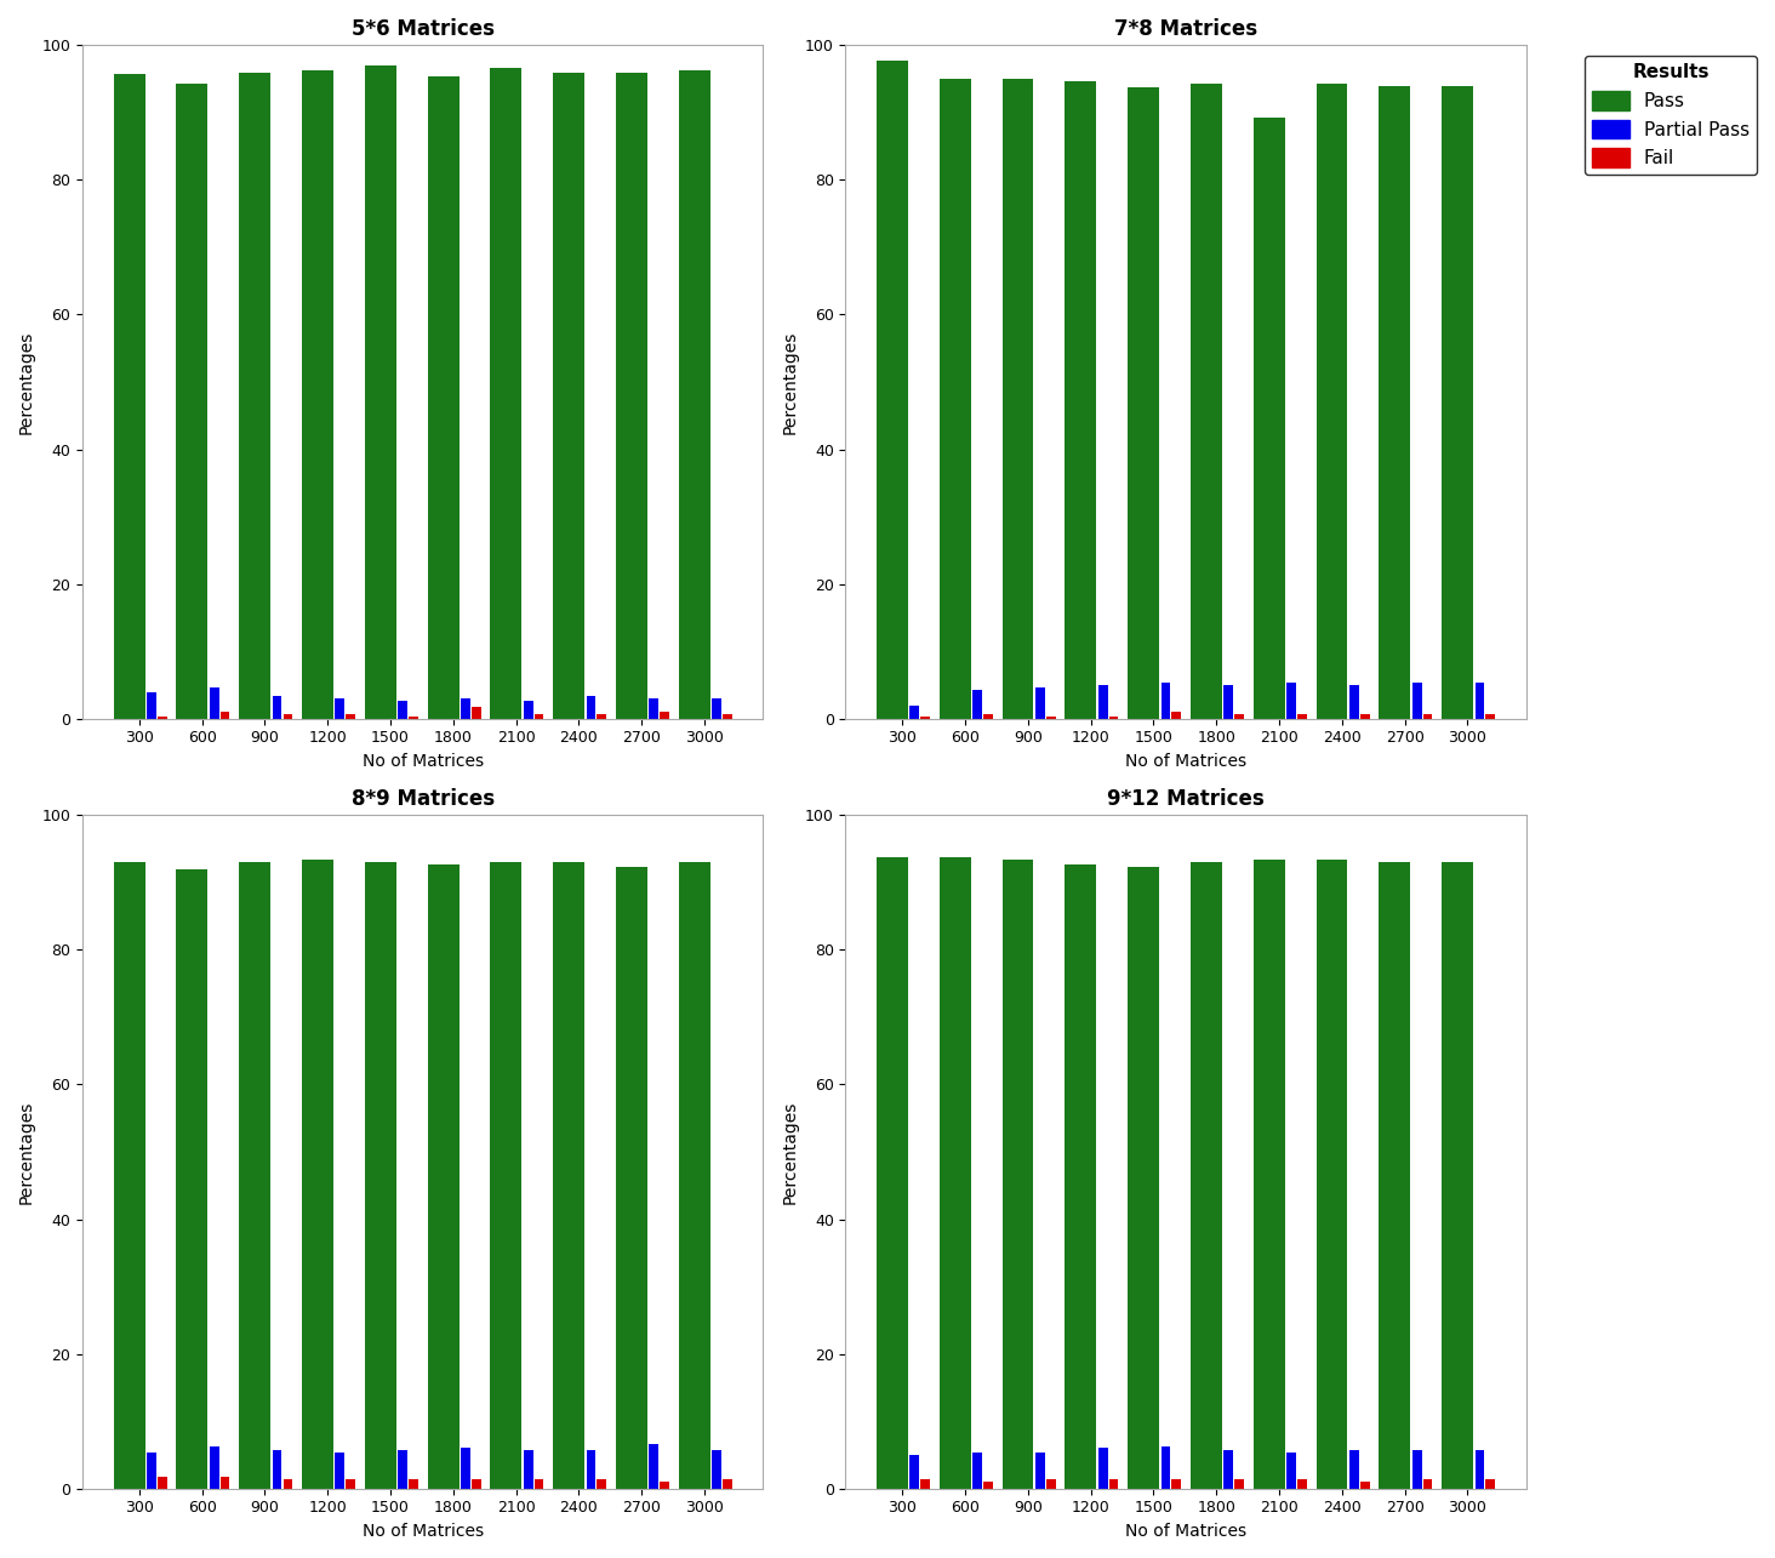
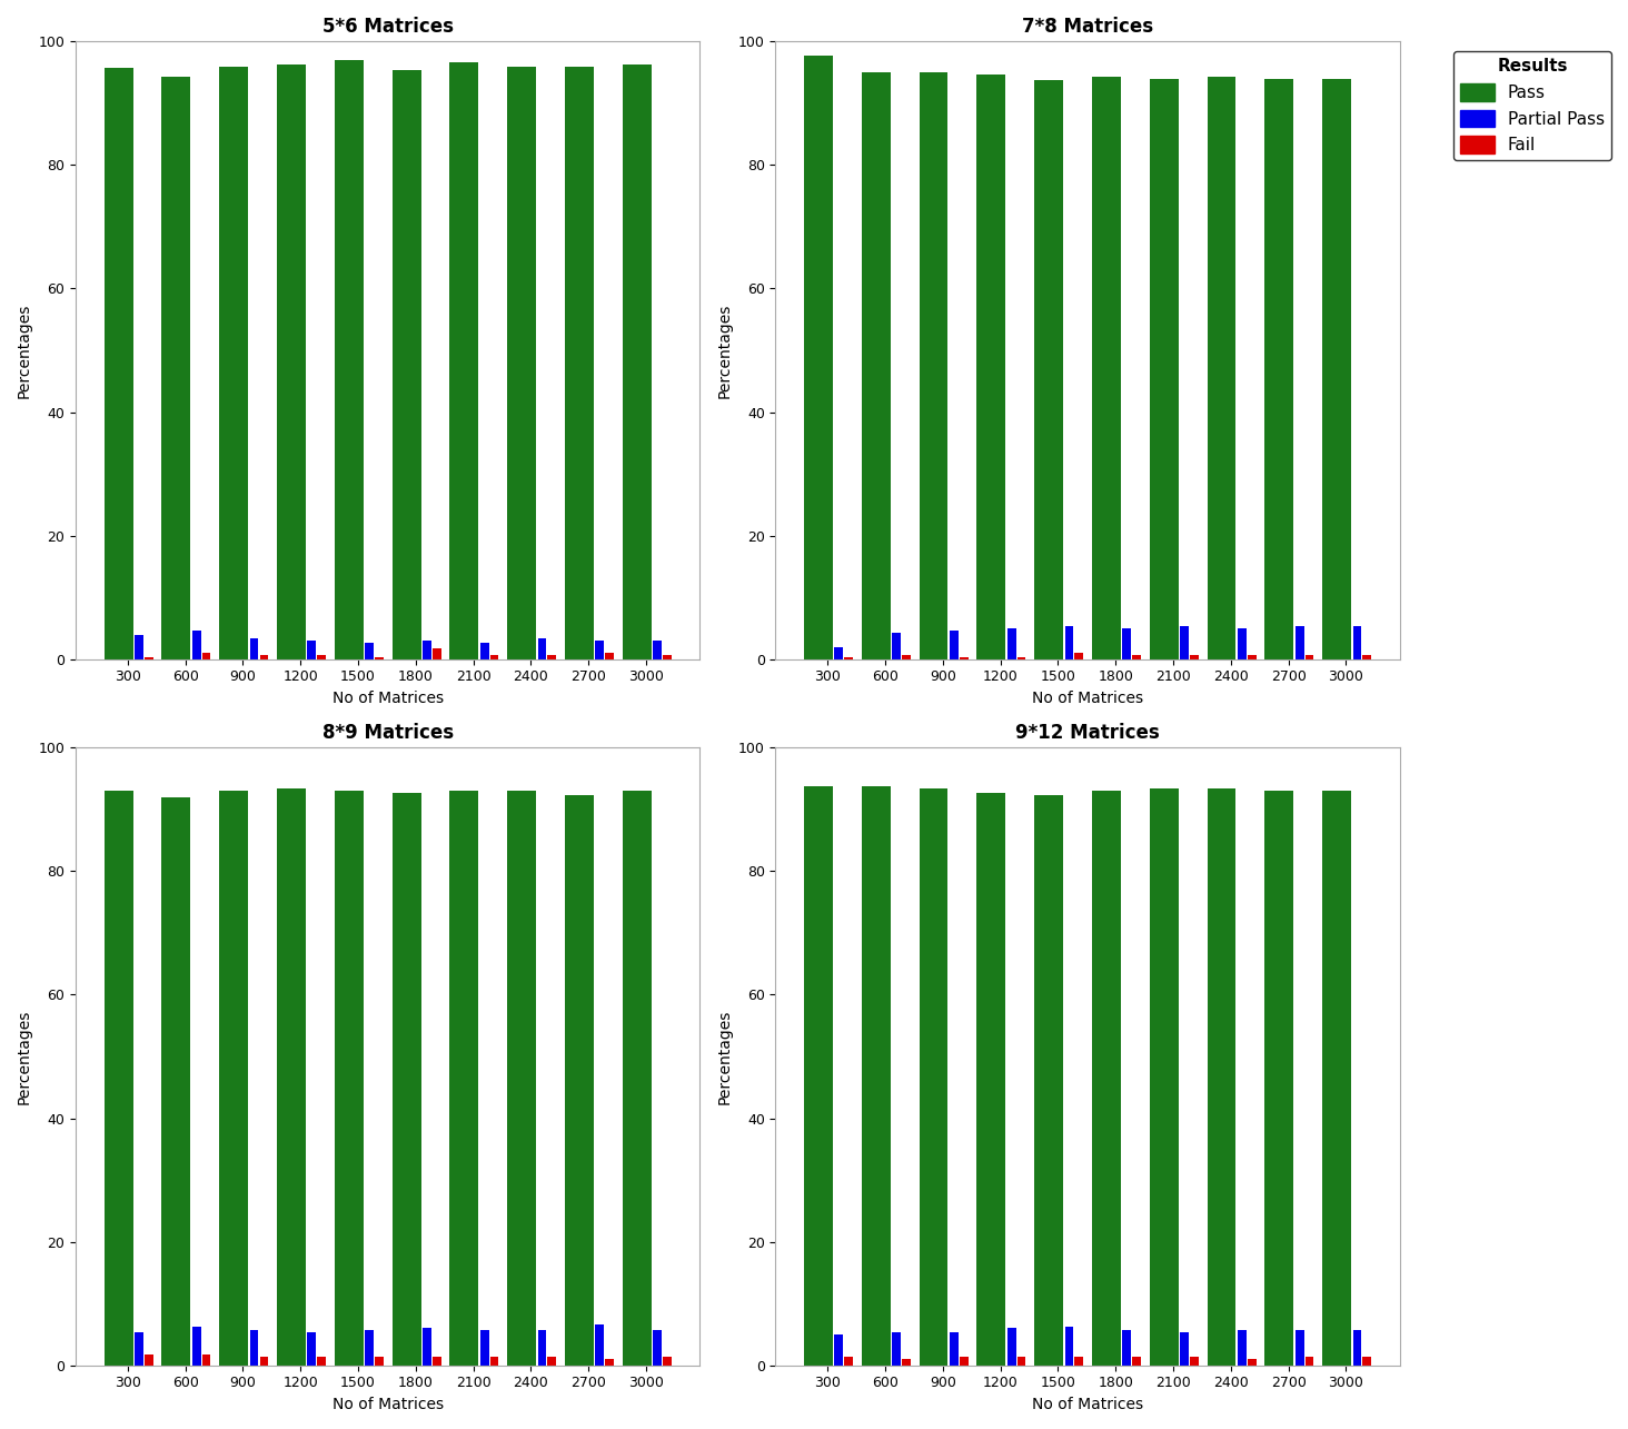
7*8 Matrices/Pass/2100: 89.2 -> 94.0
